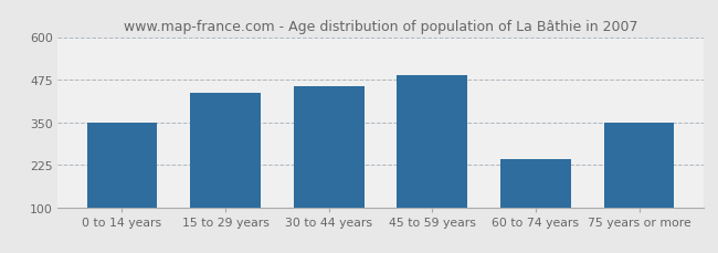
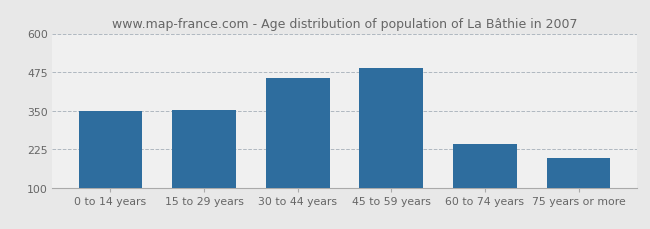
15 to 29 years: 435 -> 351
75 years or more: 350 -> 195
